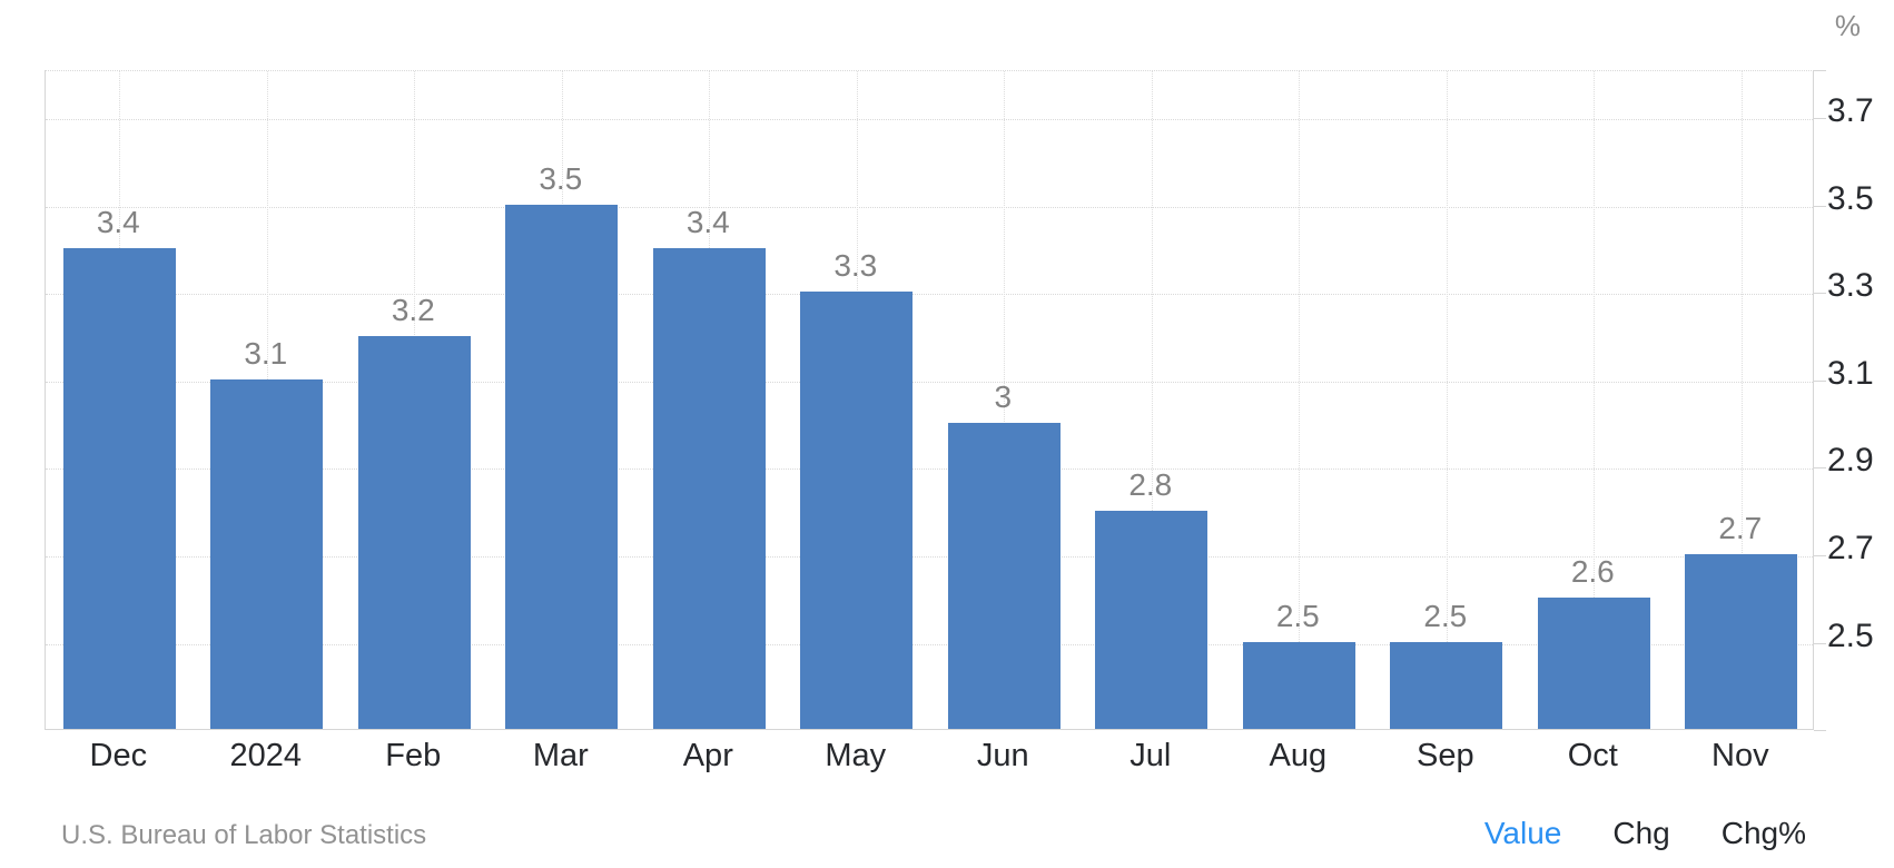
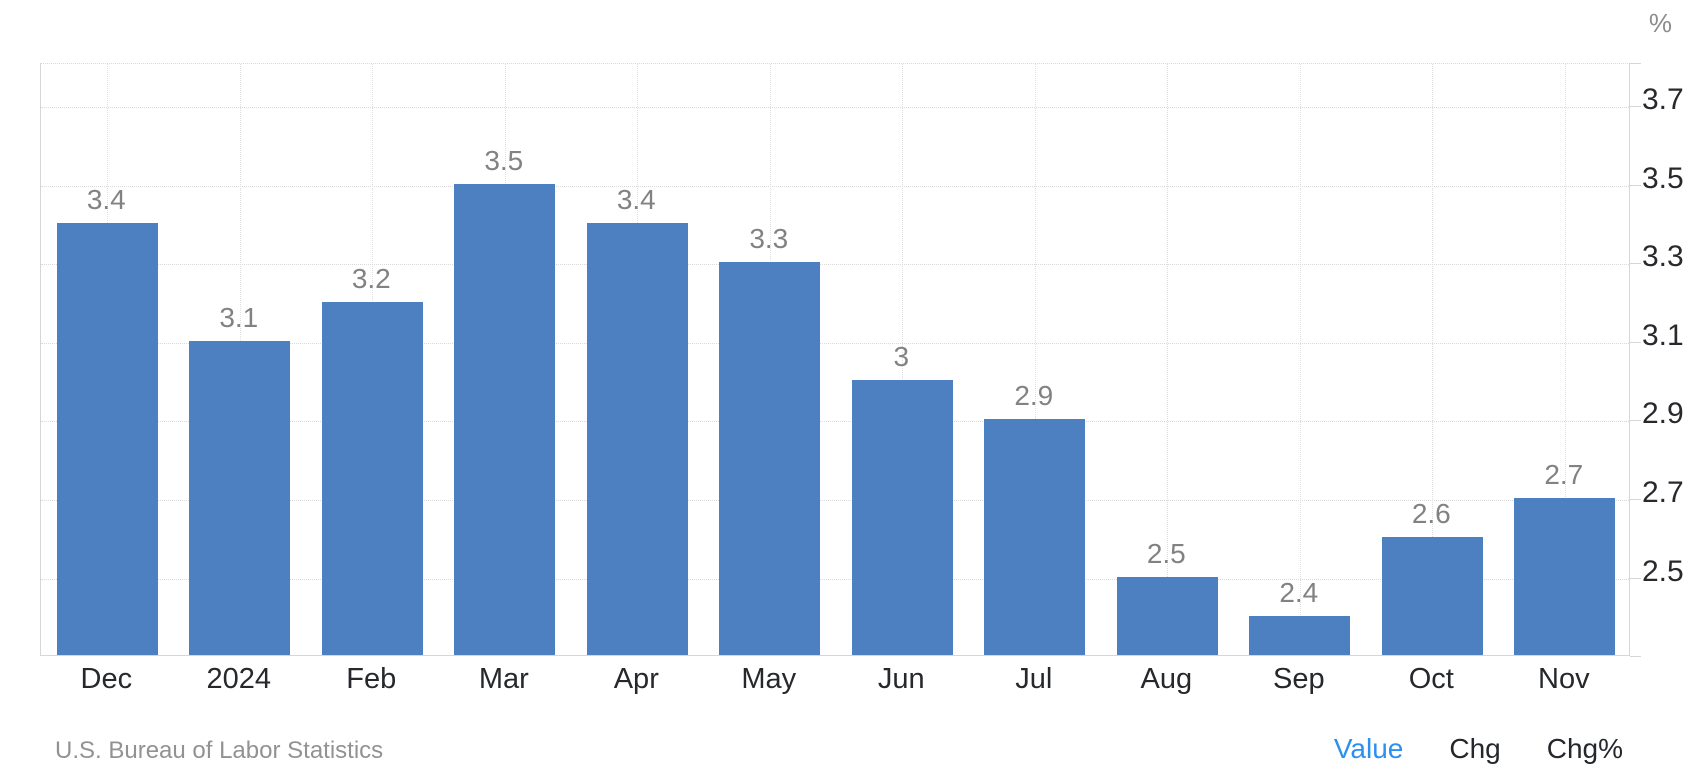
Jul: 2.8 -> 2.9
Sep: 2.5 -> 2.4
